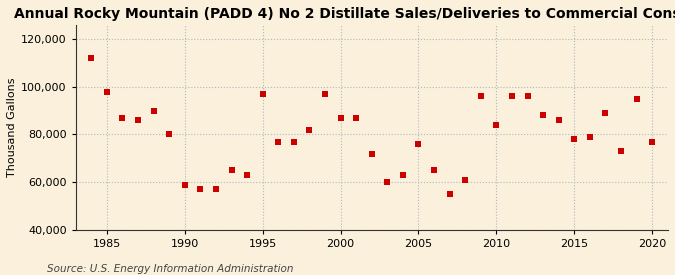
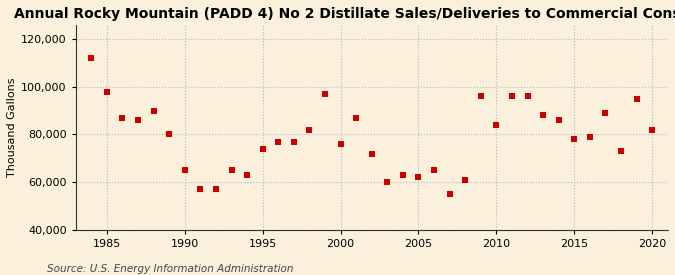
1990: 59,000 -> 65,000
1995: 97,000 -> 74,000
2000: 87,000 -> 76,000
2005: 76,000 -> 62,000
2020: 77,000 -> 82,000
